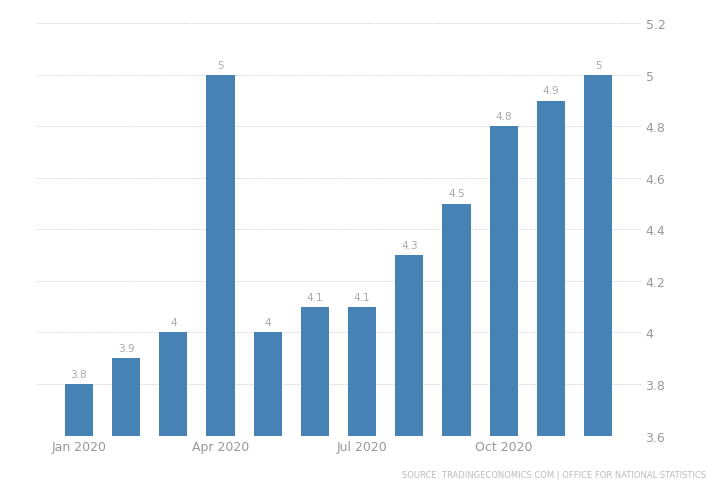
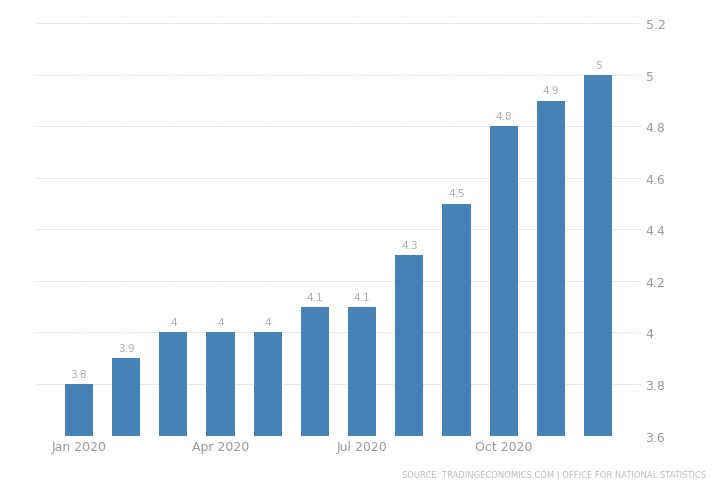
Apr 2020: 5 -> 4
